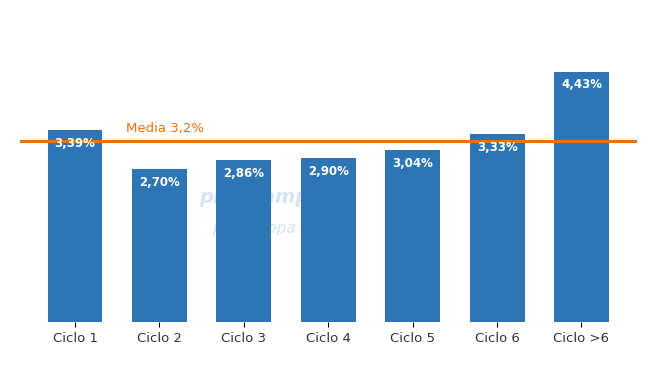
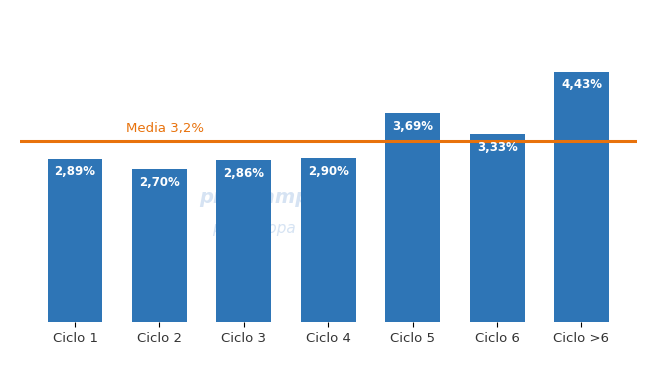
Ciclo 1: 3,39% -> 2,89%
Ciclo 5: 3,04% -> 3,69%
